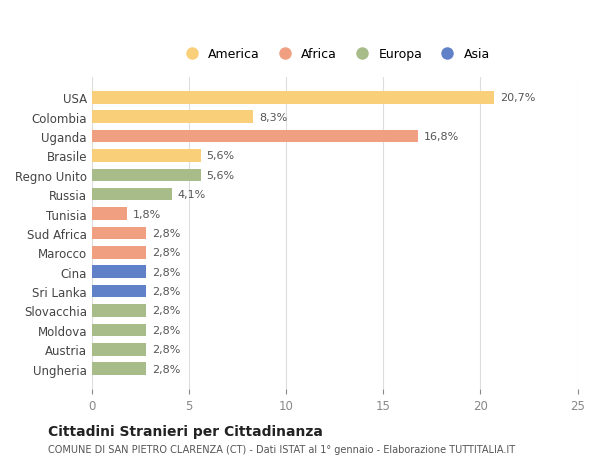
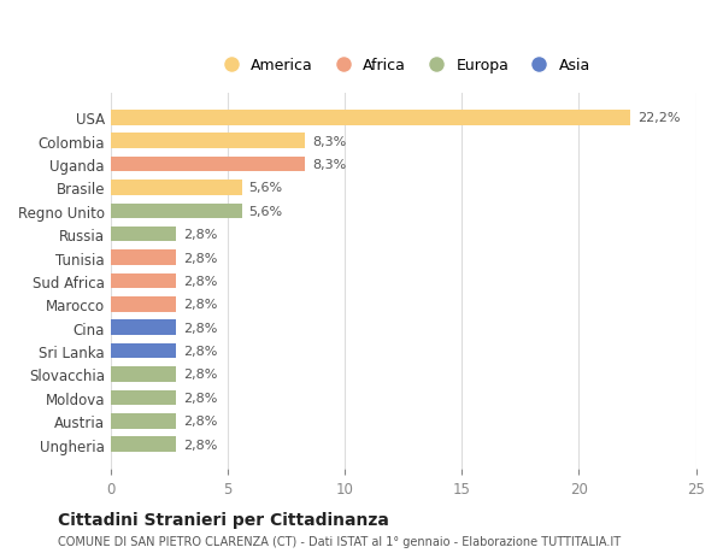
USA: 20,7% -> 22,2%
Uganda: 16,8% -> 8,3%
Russia: 4,1% -> 2,8%
Tunisia: 1,8% -> 2,8%
